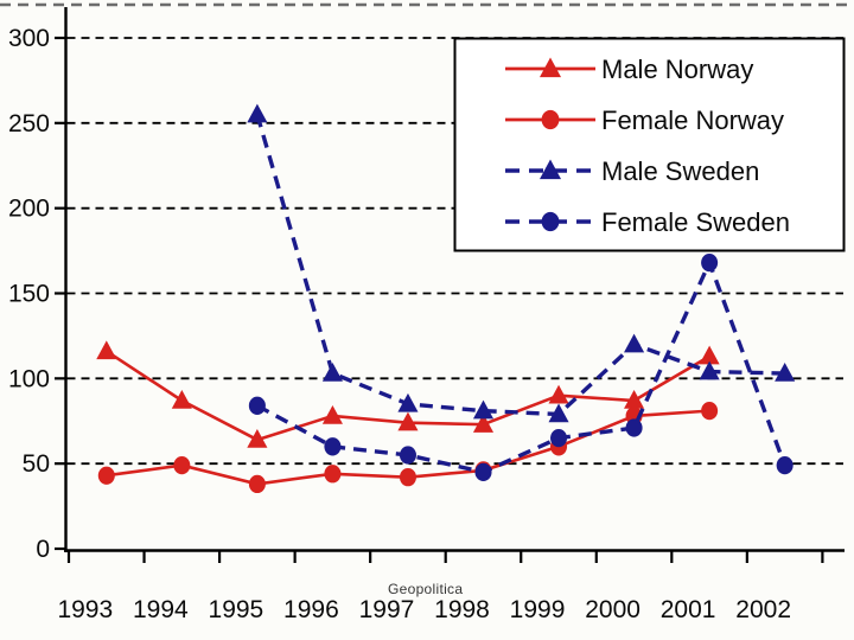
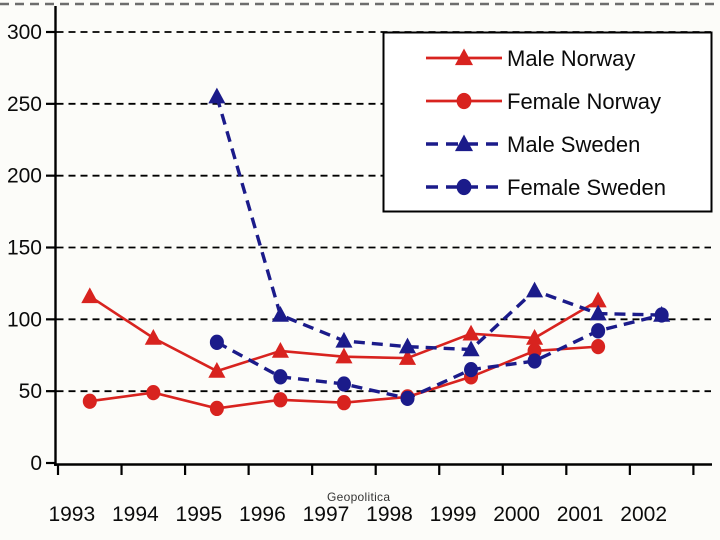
Female Sweden/2001: 168 -> 92
Female Sweden/2002: 49 -> 103
